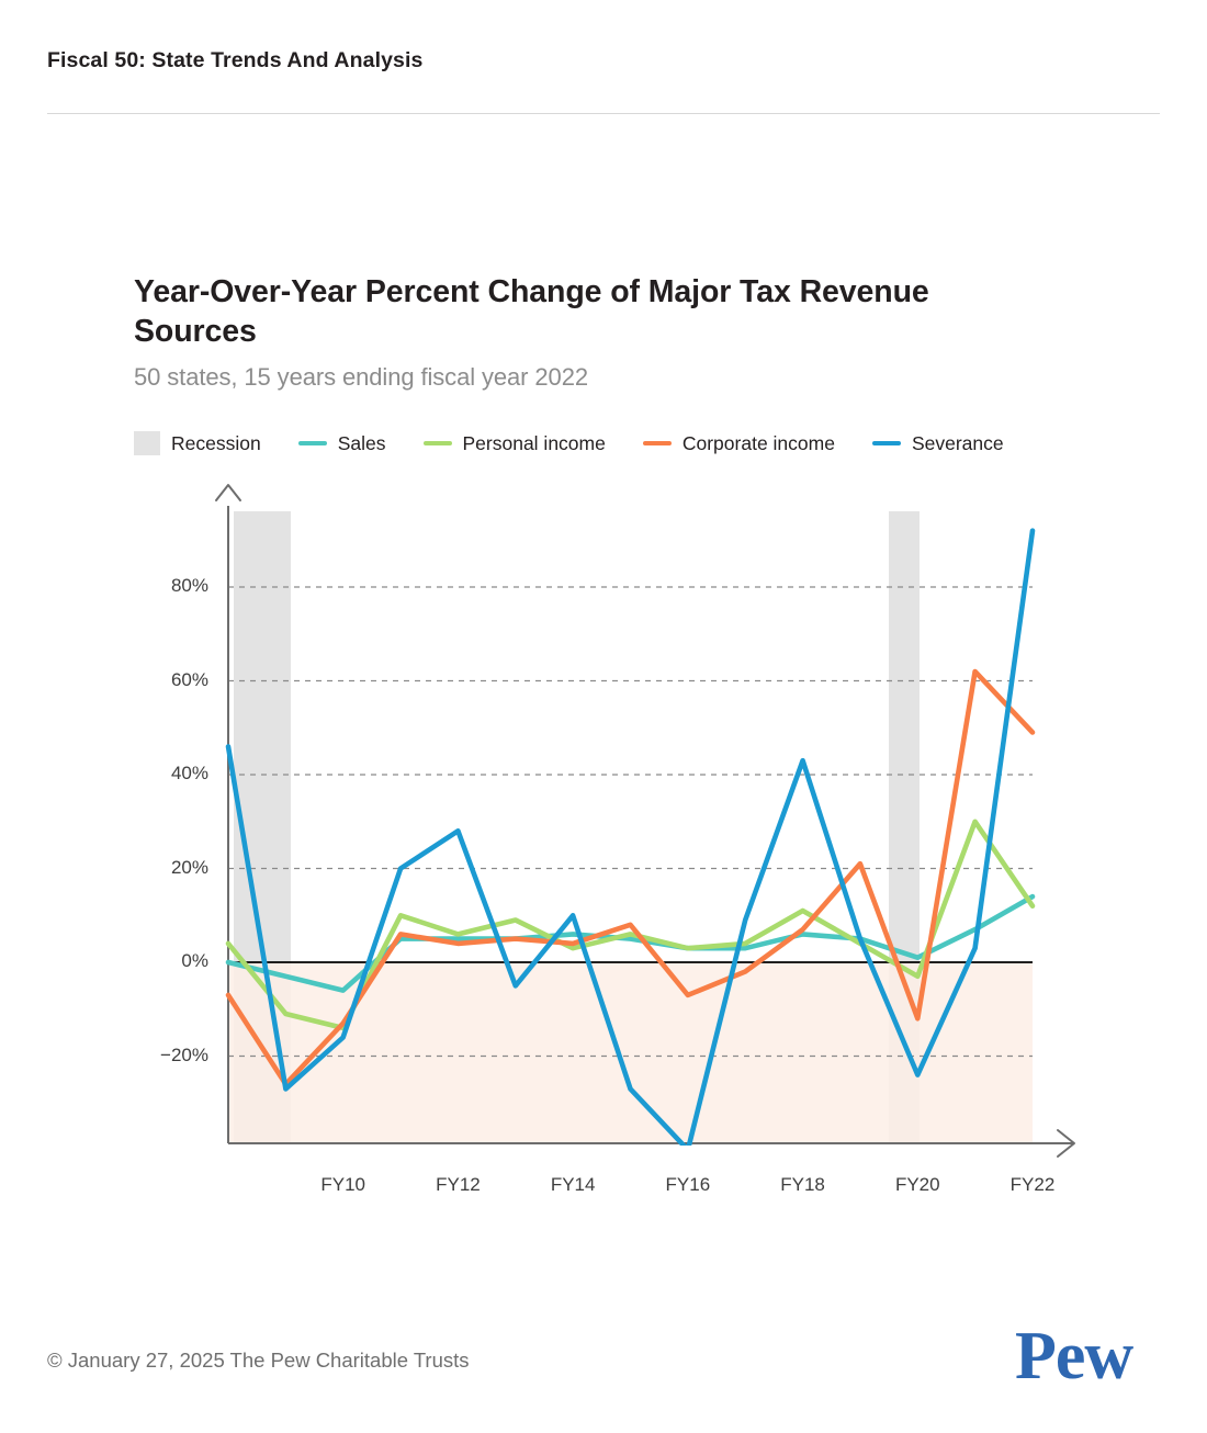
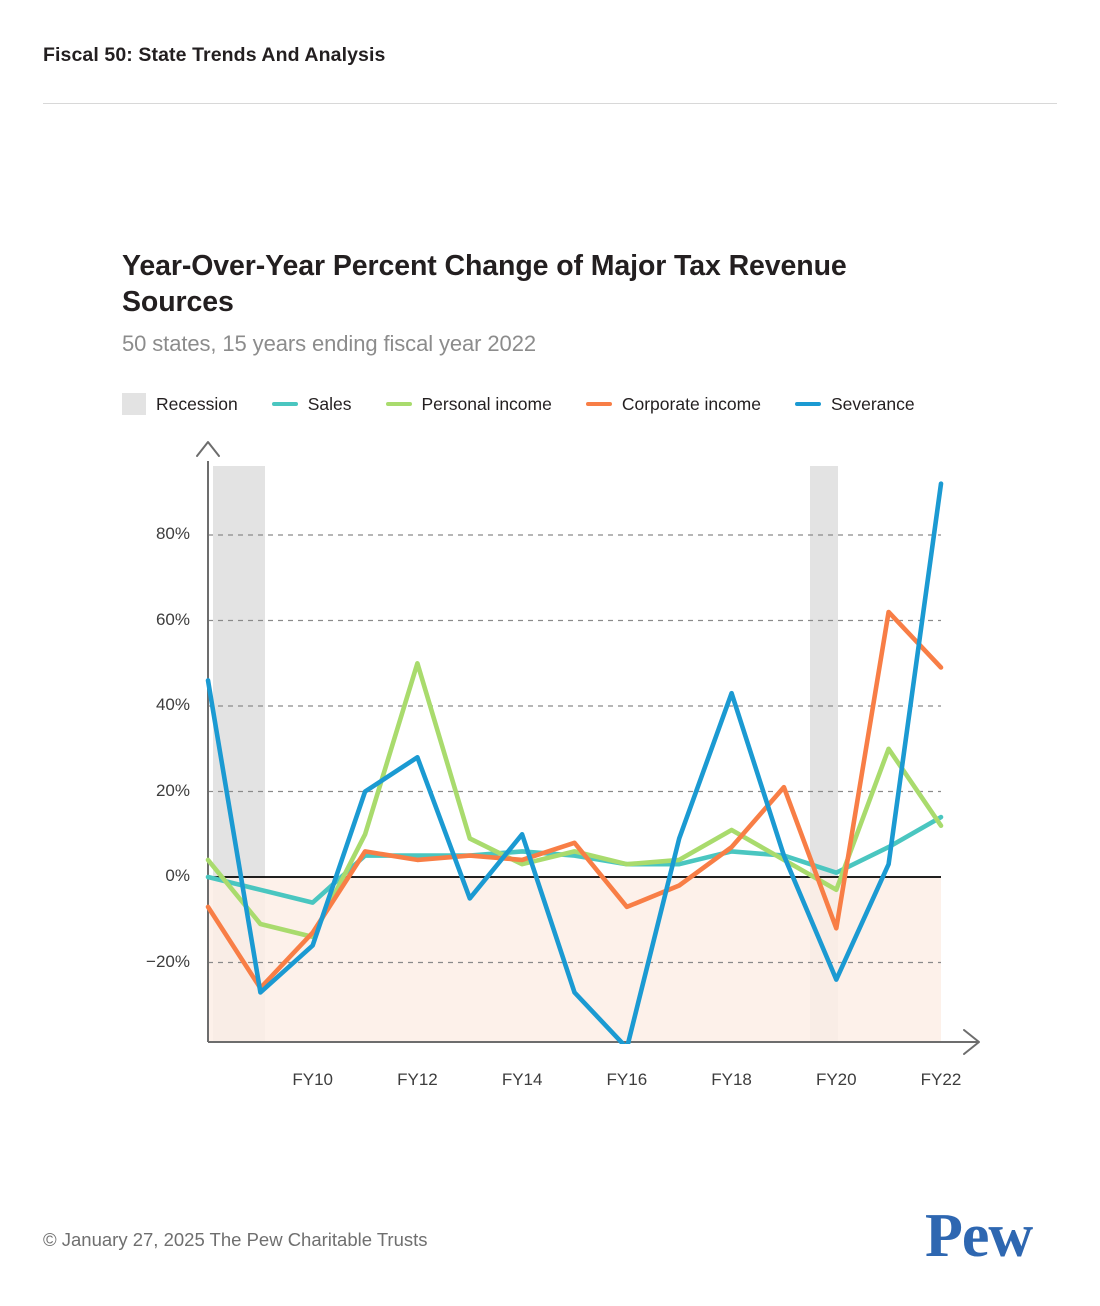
Personal income/FY12: 6% -> 50%
